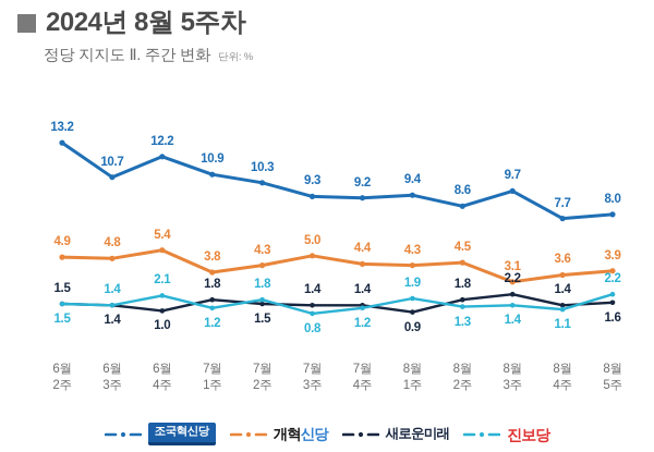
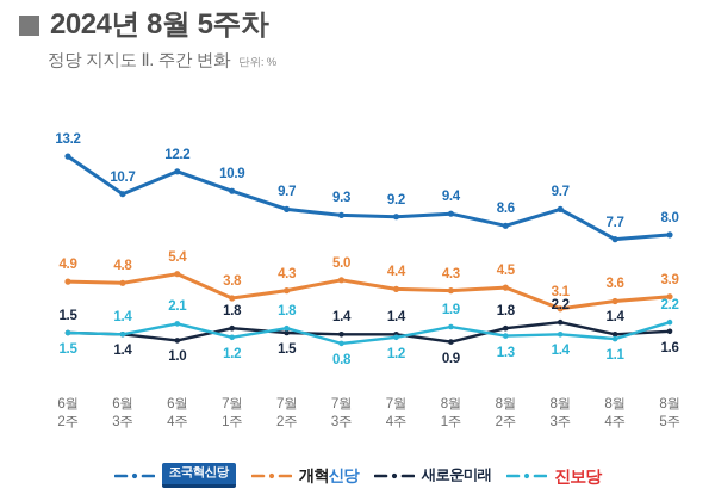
조국혁신당/7월 2주: 10.3 -> 9.7
